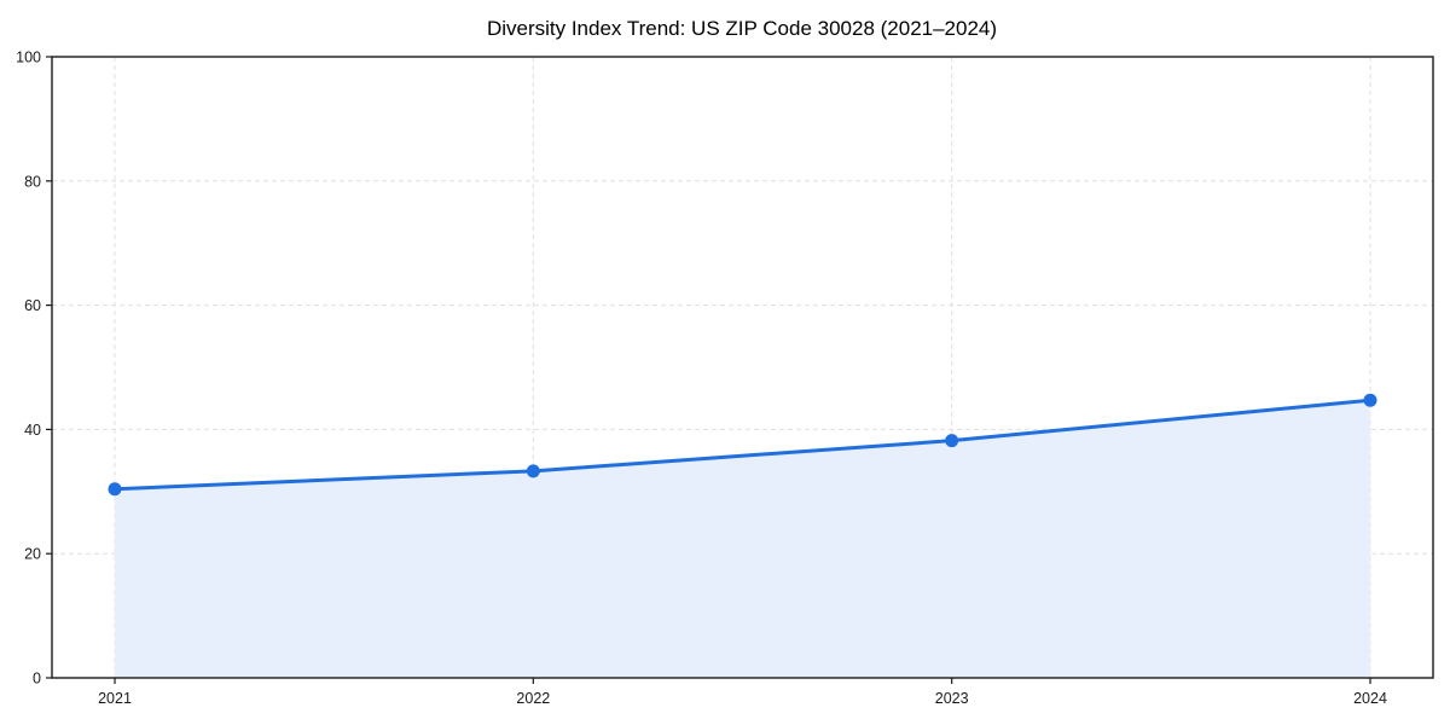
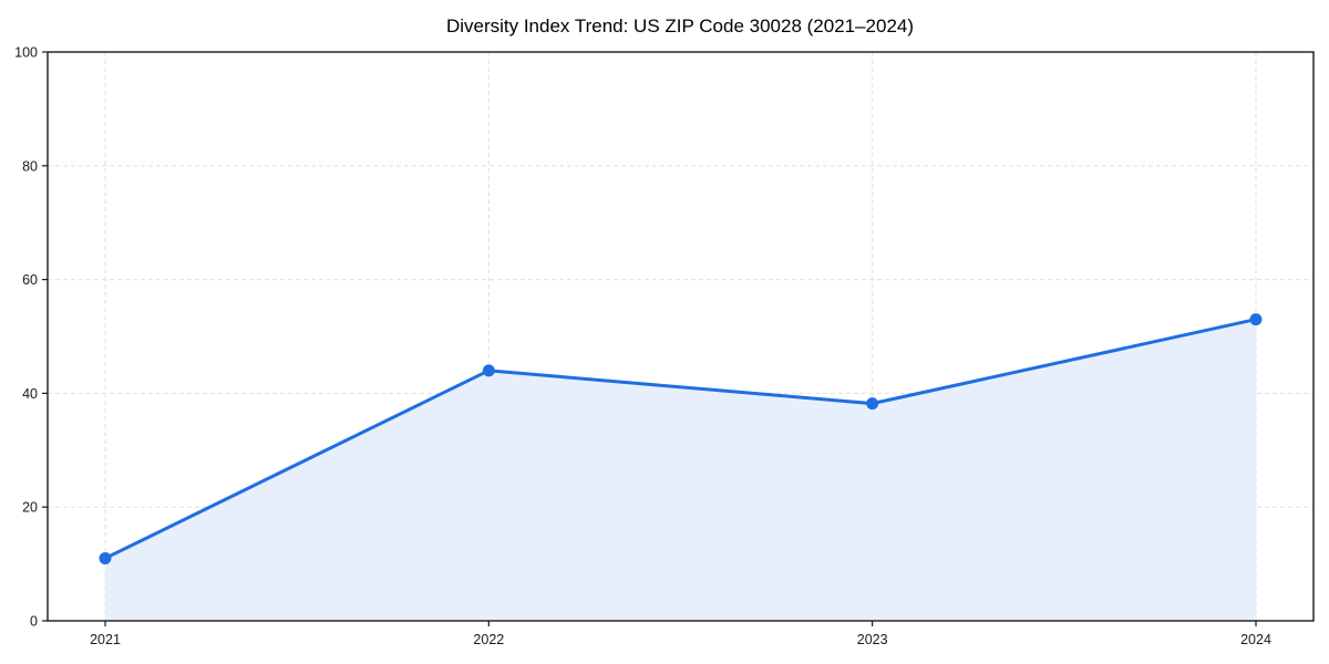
2021: 30 -> 11
2022: 33 -> 44
2024: 45 -> 53
